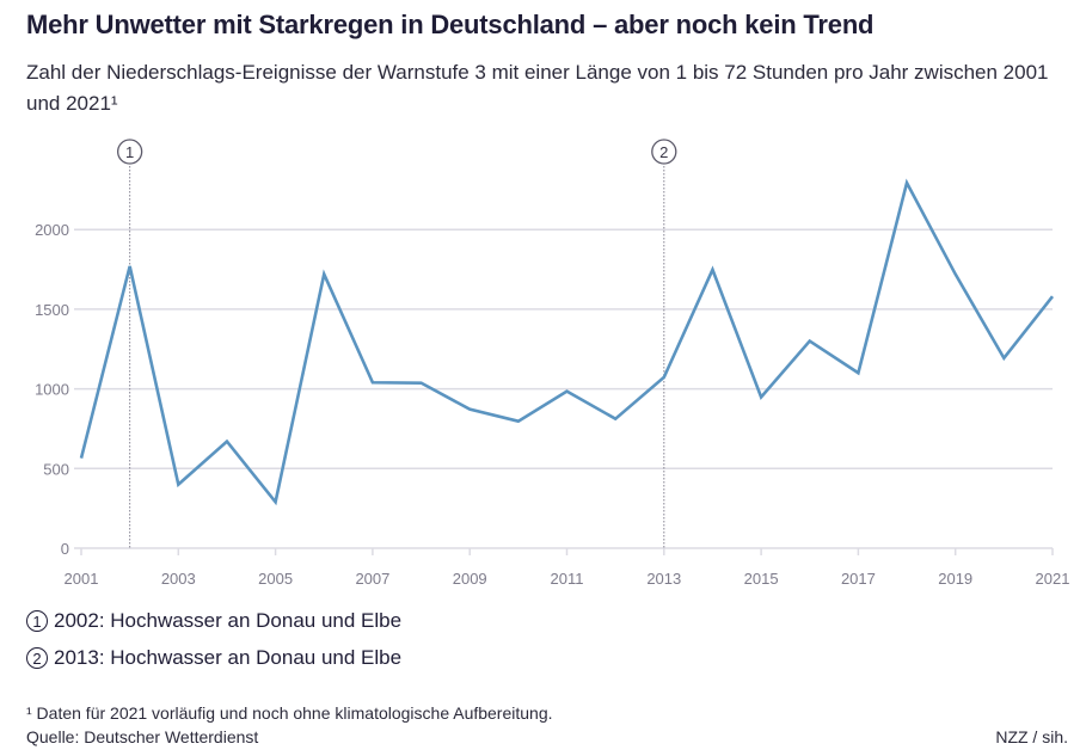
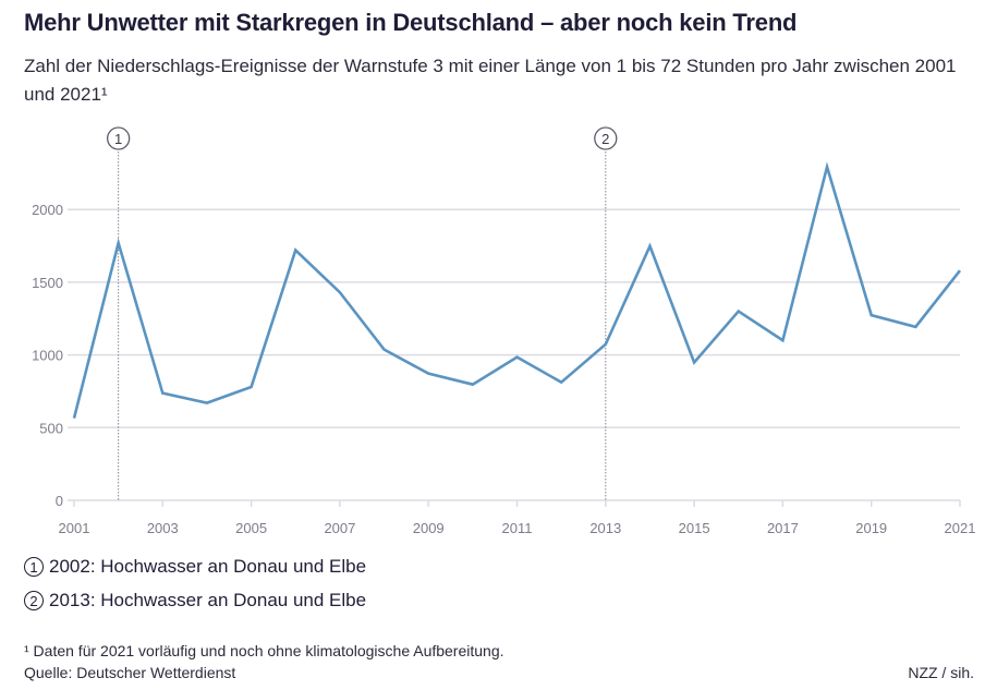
2003: 400 -> 740
2005: 290 -> 780
2007: 1040 -> 1430
2019: 1720 -> 1270
